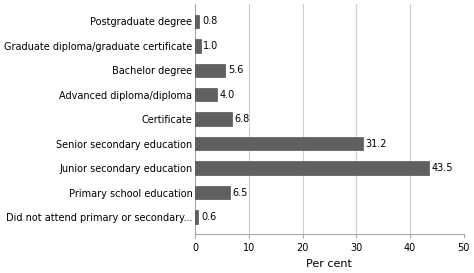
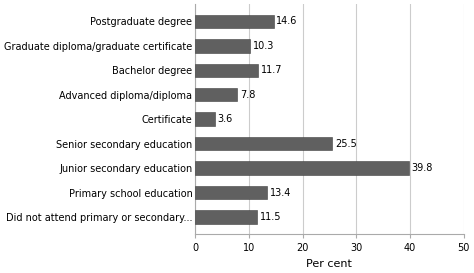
Postgraduate degree: 0.8 -> 14.6
Graduate diploma/graduate certificate: 1.0 -> 10.3
Bachelor degree: 5.6 -> 11.7
Advanced diploma/diploma: 4.0 -> 7.8
Certificate: 6.8 -> 3.6
Senior secondary education: 31.2 -> 25.5
Junior secondary education: 43.5 -> 39.8
Primary school education: 6.5 -> 13.4
Did not attend primary or secondary...: 0.6 -> 11.5
